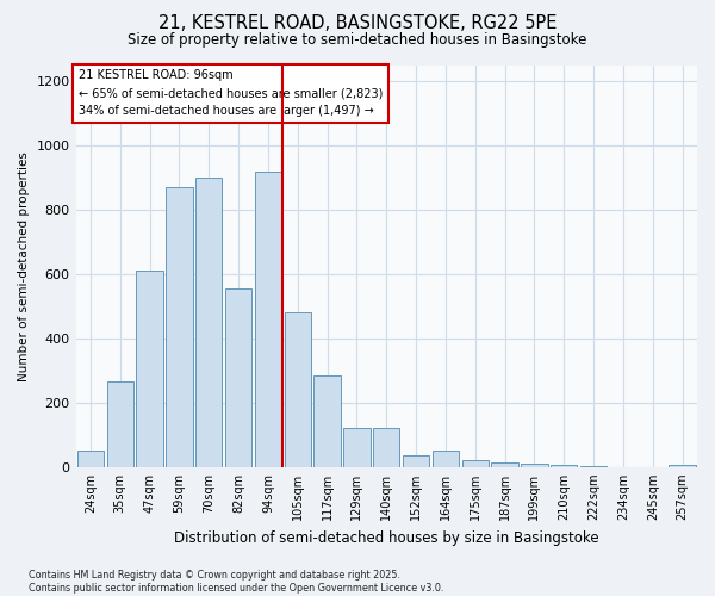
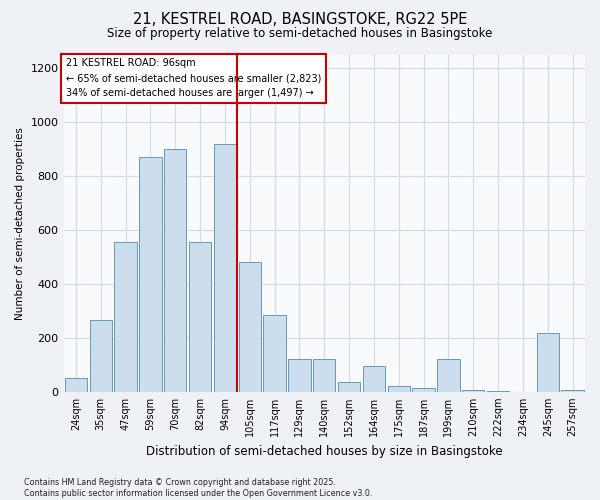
47sqm: 610 -> 555
164sqm: 50 -> 95
199sqm: 10 -> 120
245sqm: 1 -> 220
